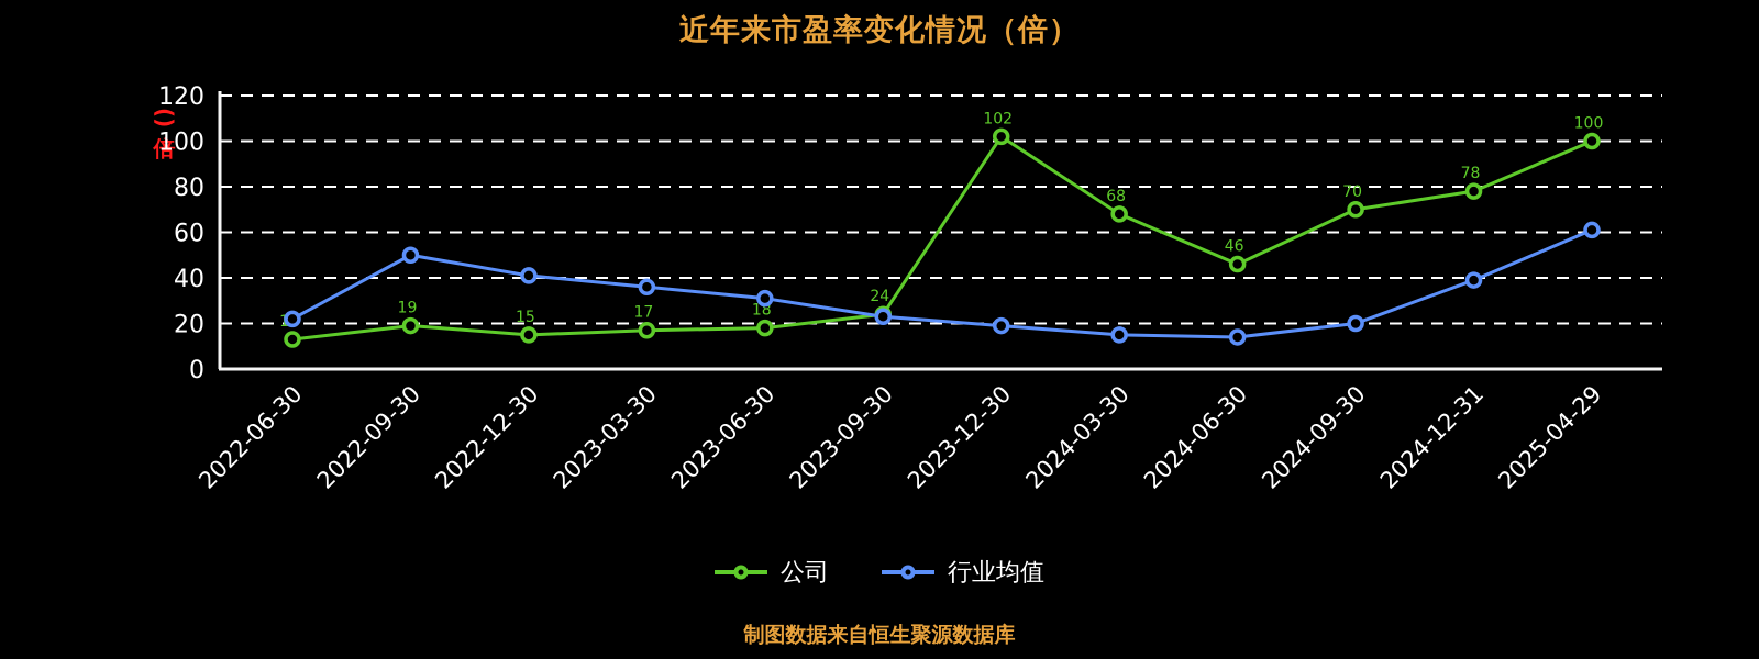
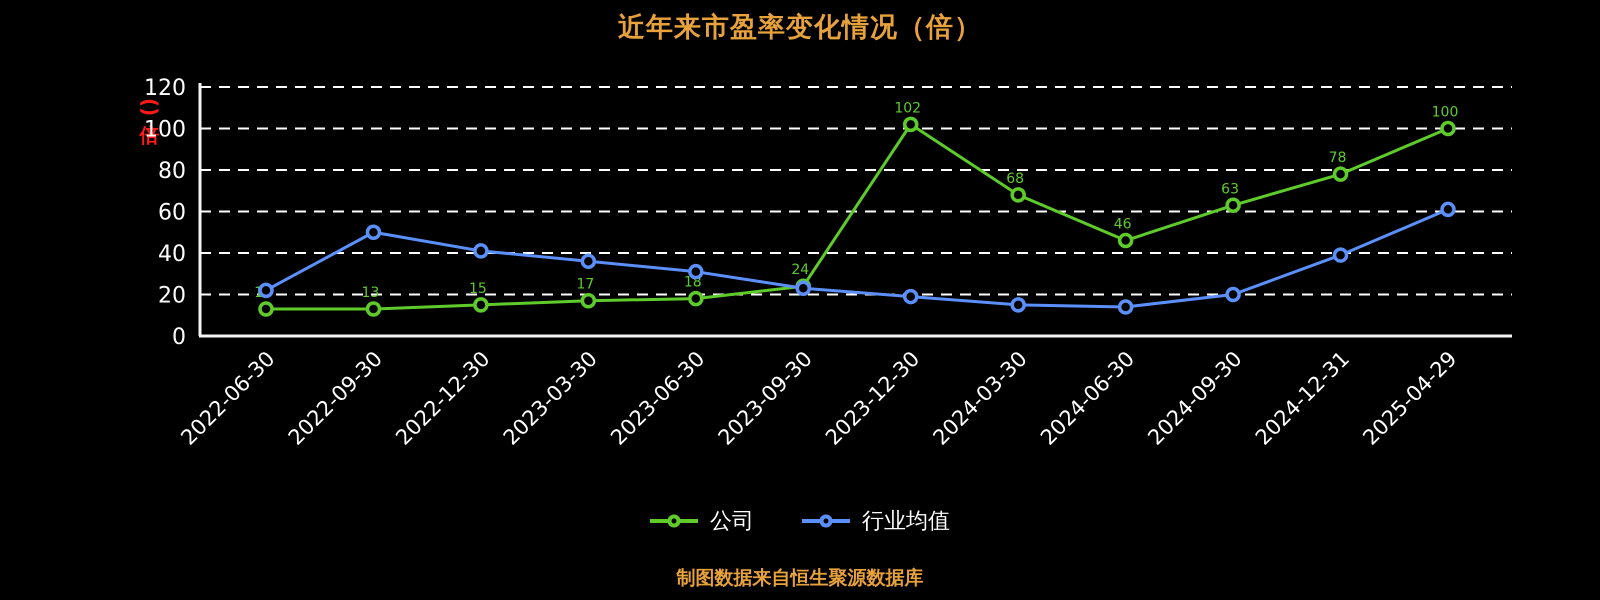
公司/2022-09-30: 19 -> 13
公司/2024-09-30: 70 -> 63
